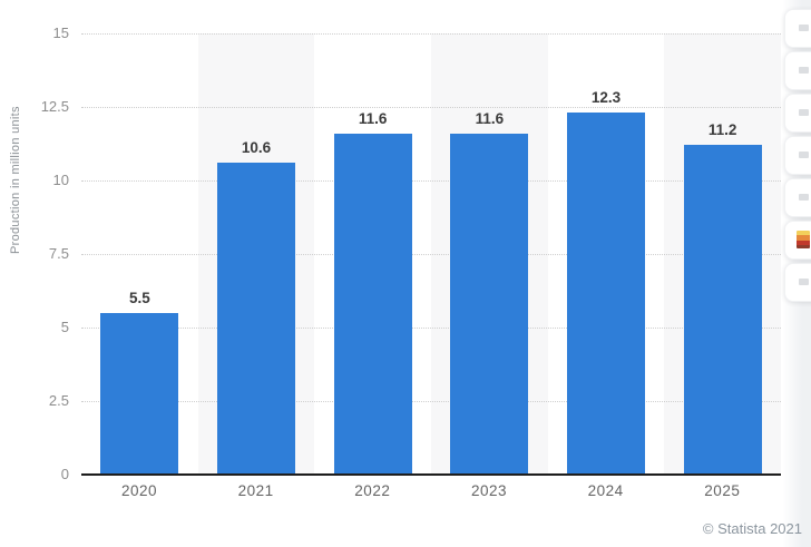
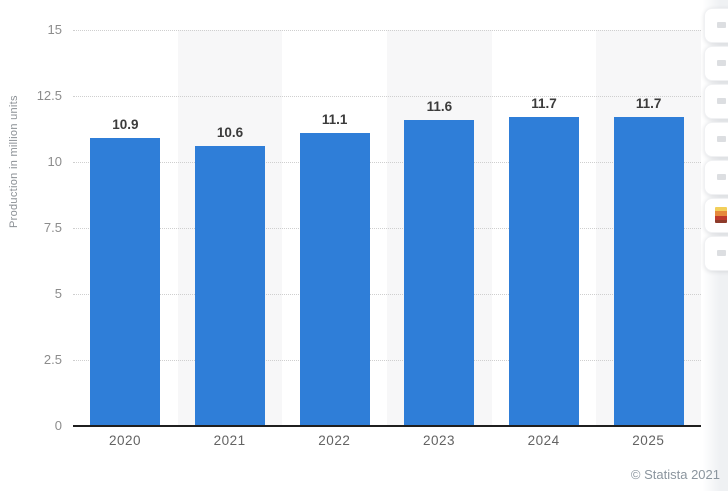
2020: 5.5 -> 10.9
2022: 11.6 -> 11.1
2024: 12.3 -> 11.7
2025: 11.2 -> 11.7
